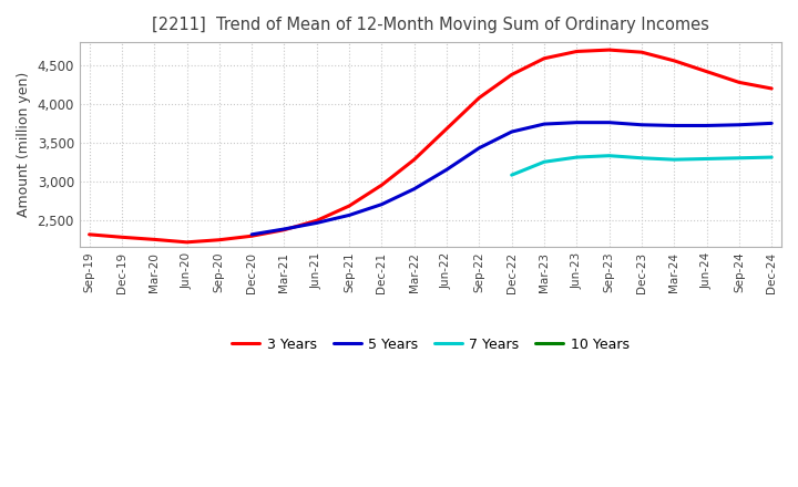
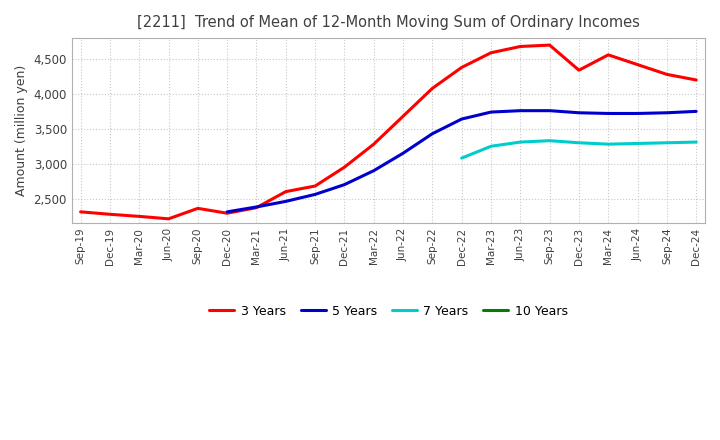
3 Years/Sep-20: 2,240 -> 2,360
3 Years/Jun-21: 2,490 -> 2,600
3 Years/Dec-23: 4,670 -> 4,340
